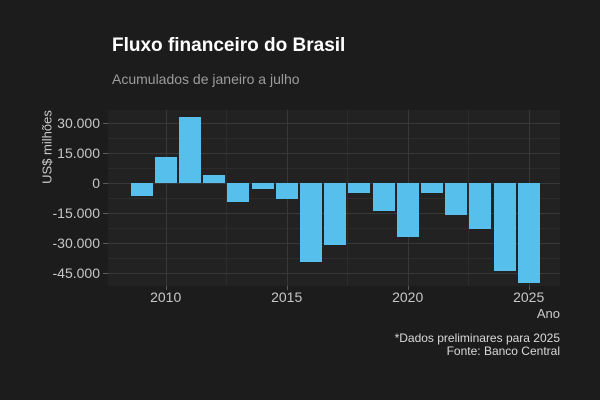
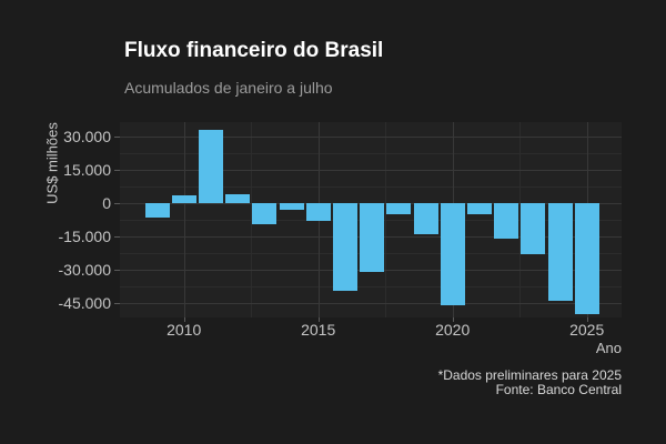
2010: 13000 -> 4000
2020: -27000 -> -46000
